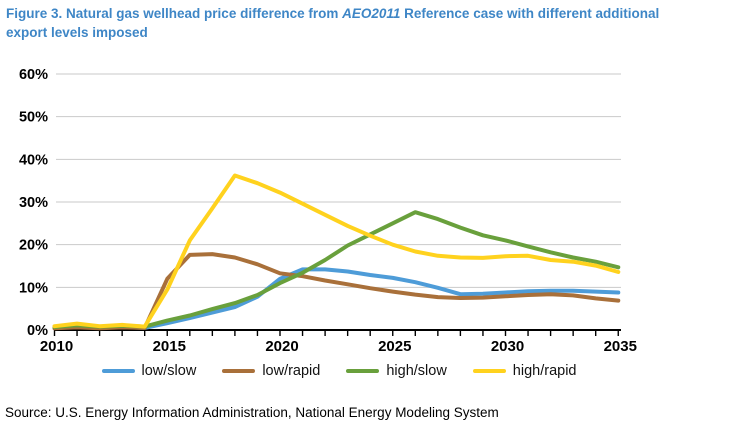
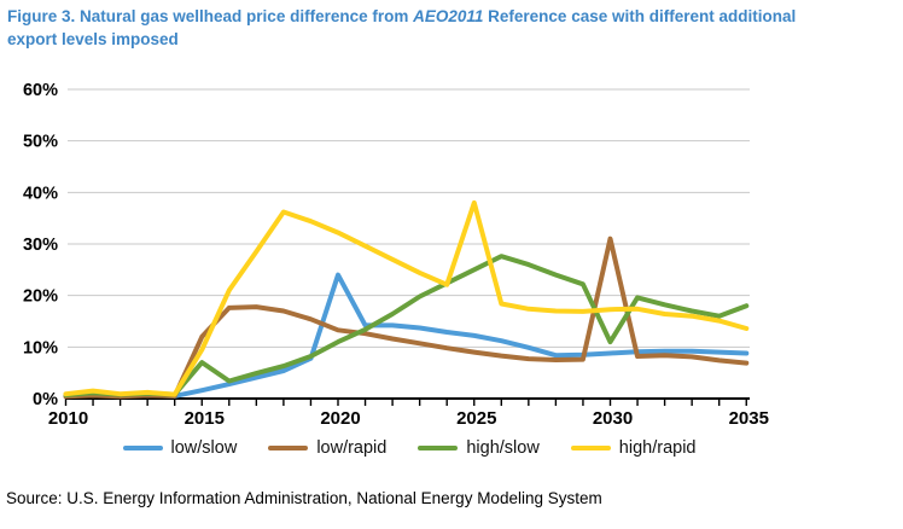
high/slow/2015: 2% -> 7%
low/slow/2020: 12% -> 24%
high/rapid/2025: 20% -> 38%
low/rapid/2030: 8% -> 31%
high/slow/2030: 21% -> 11%
high/slow/2035: 15% -> 18%
